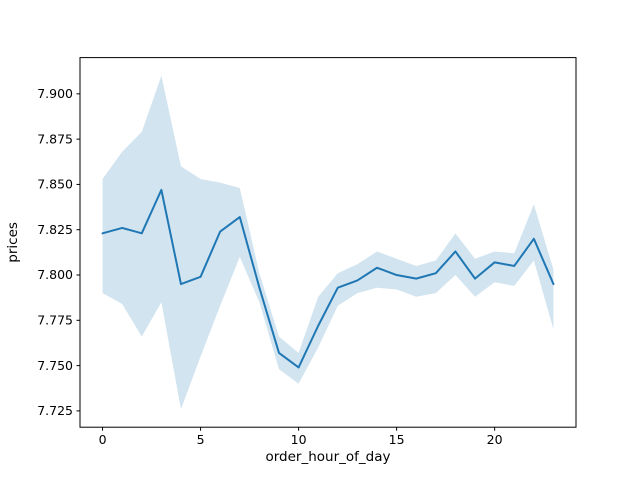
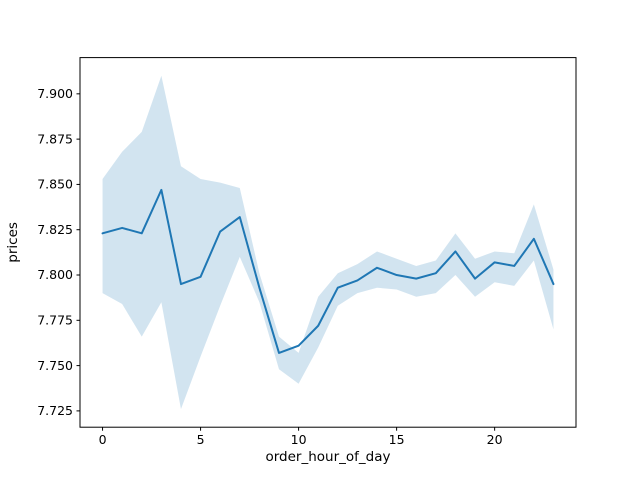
10: 7.749 -> 7.761
